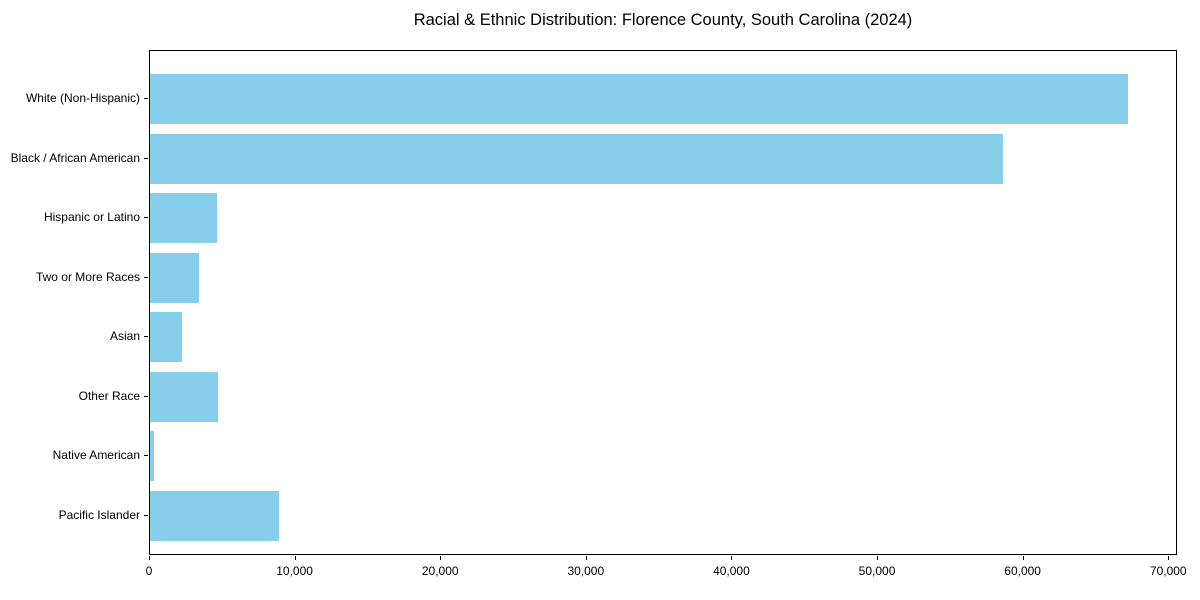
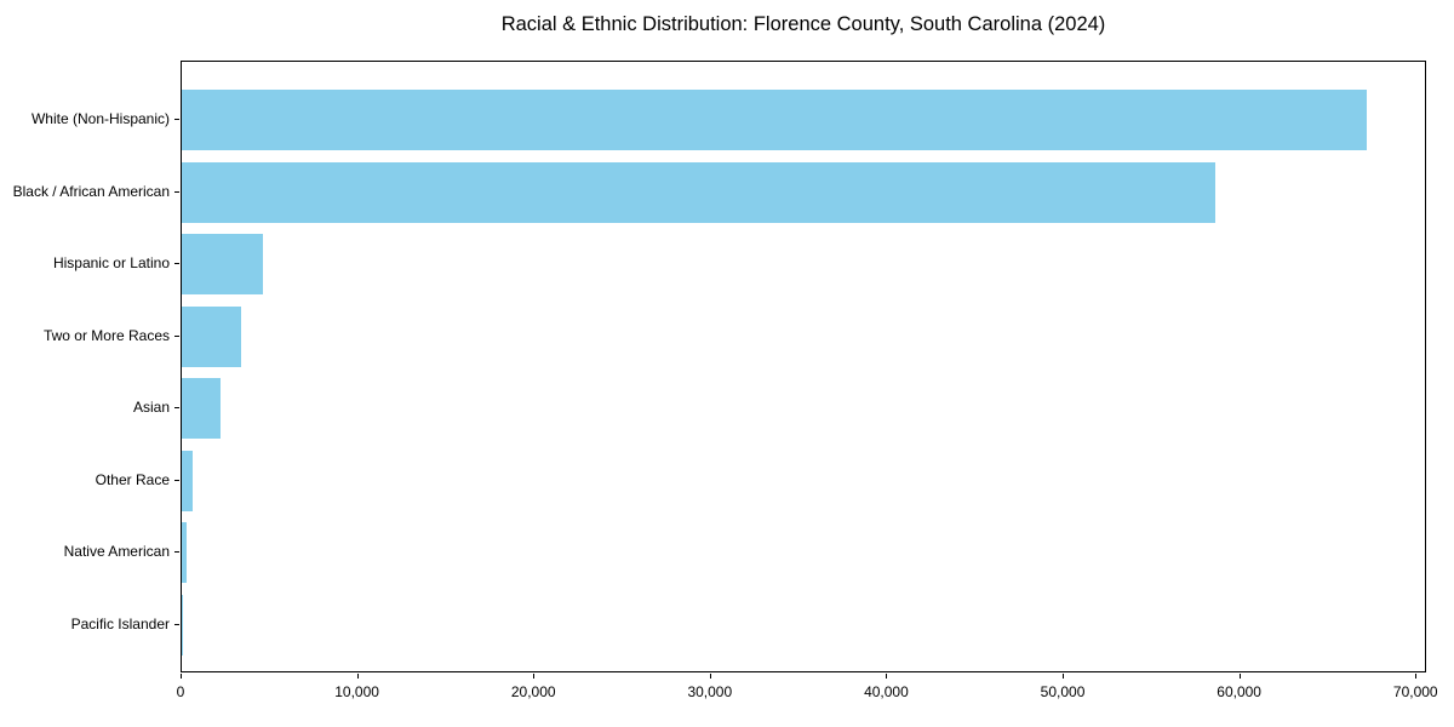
Other Race: 4700 -> 600
Pacific Islander: 8900 -> 100
